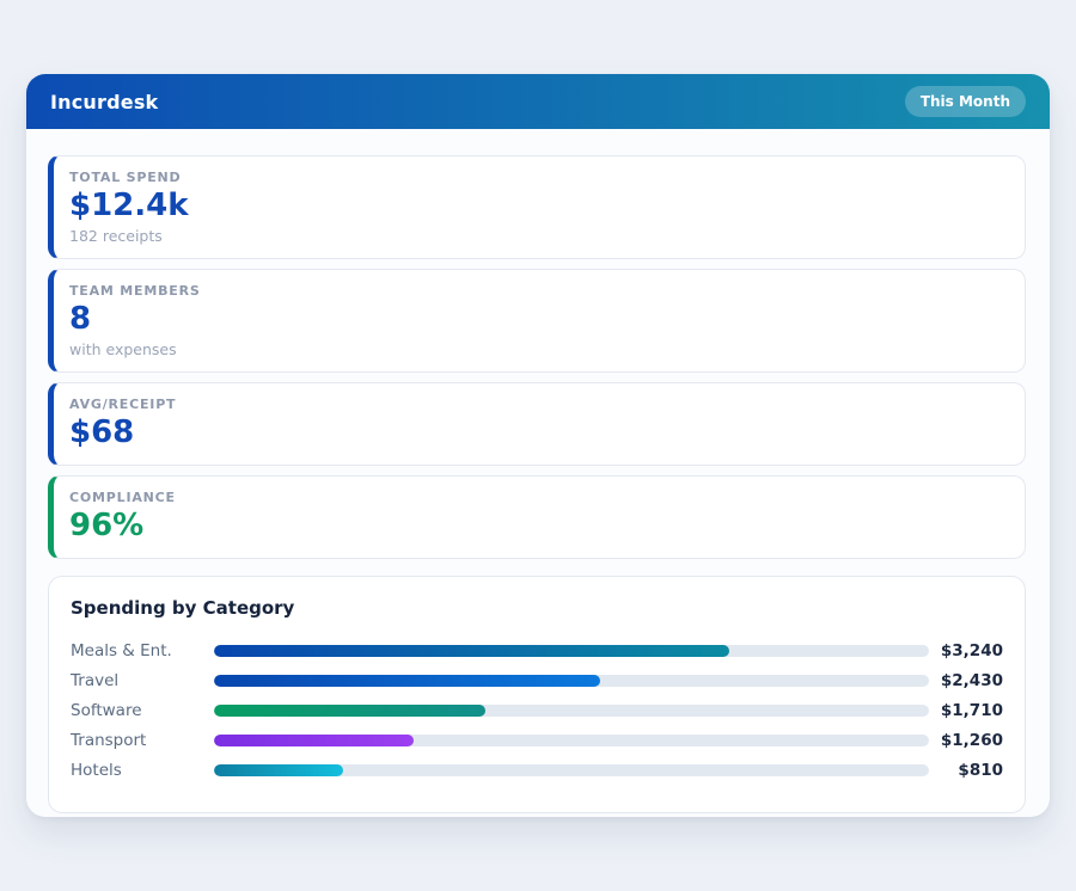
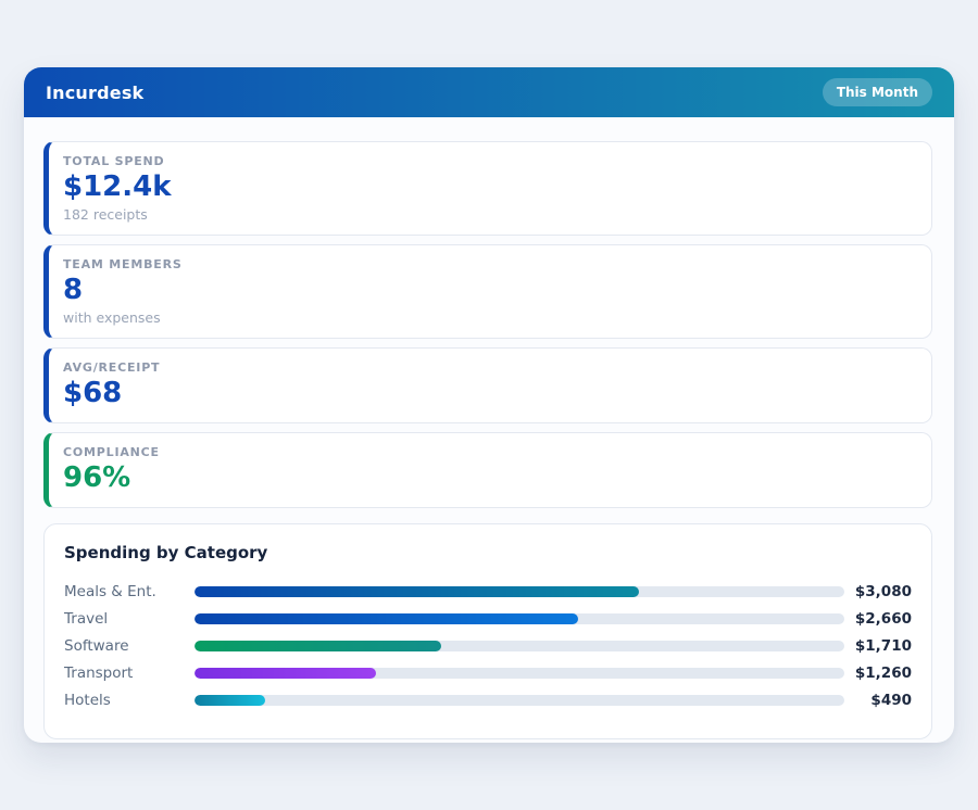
Meals & Ent.: $3,240 -> $3,080
Travel: $2,430 -> $2,660
Hotels: $810 -> $490
